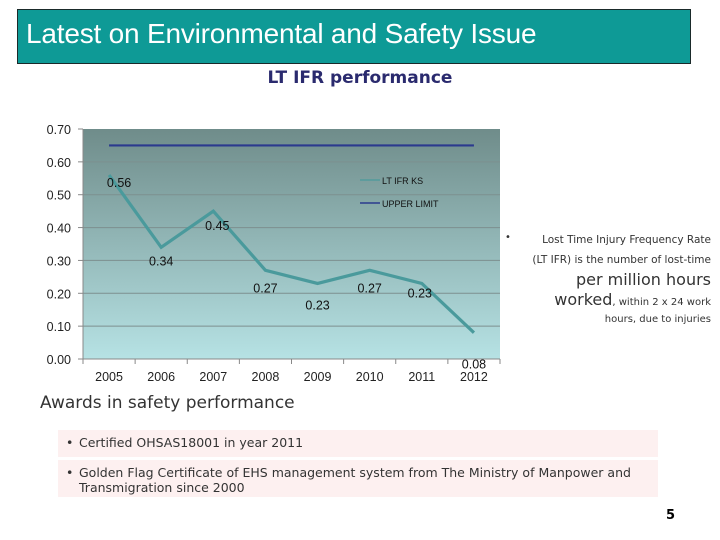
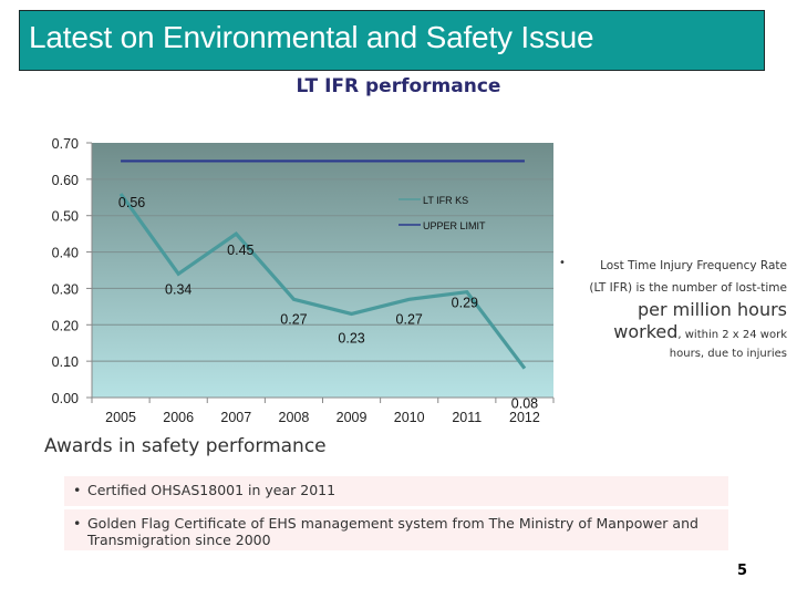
LT IFR KS/2011: 0.23 -> 0.29
